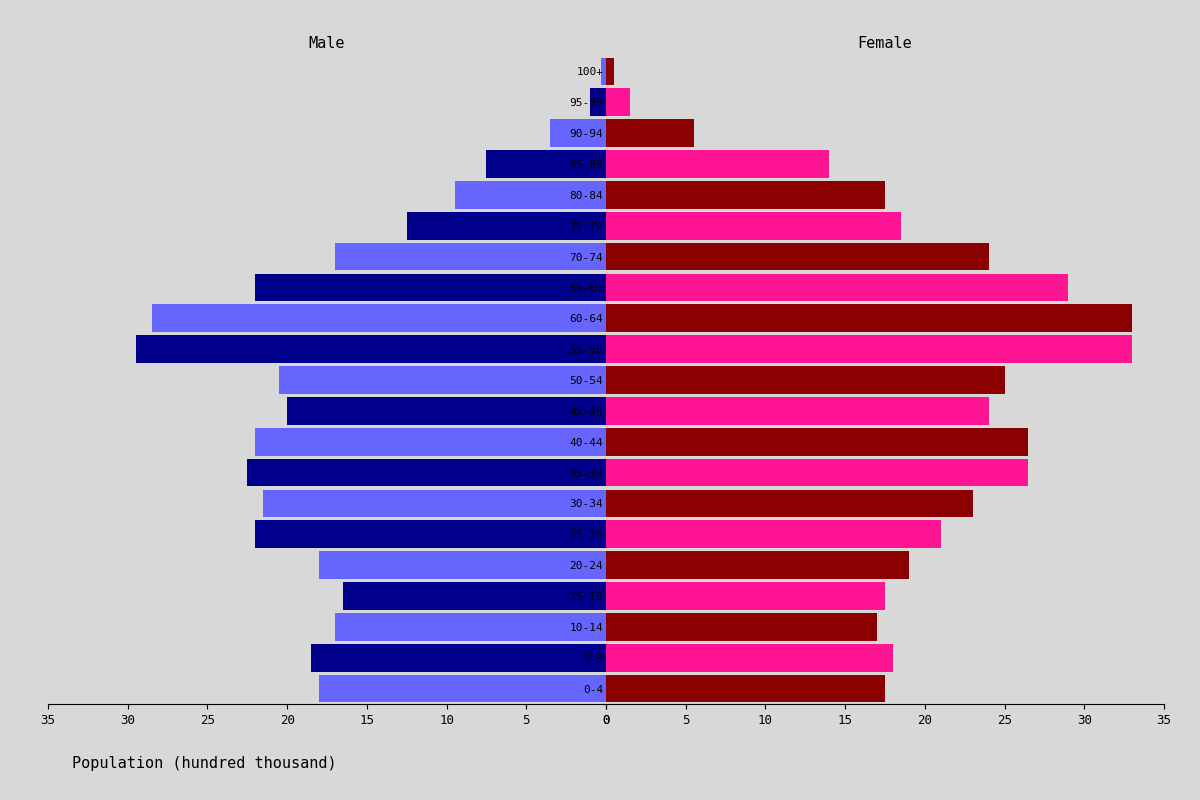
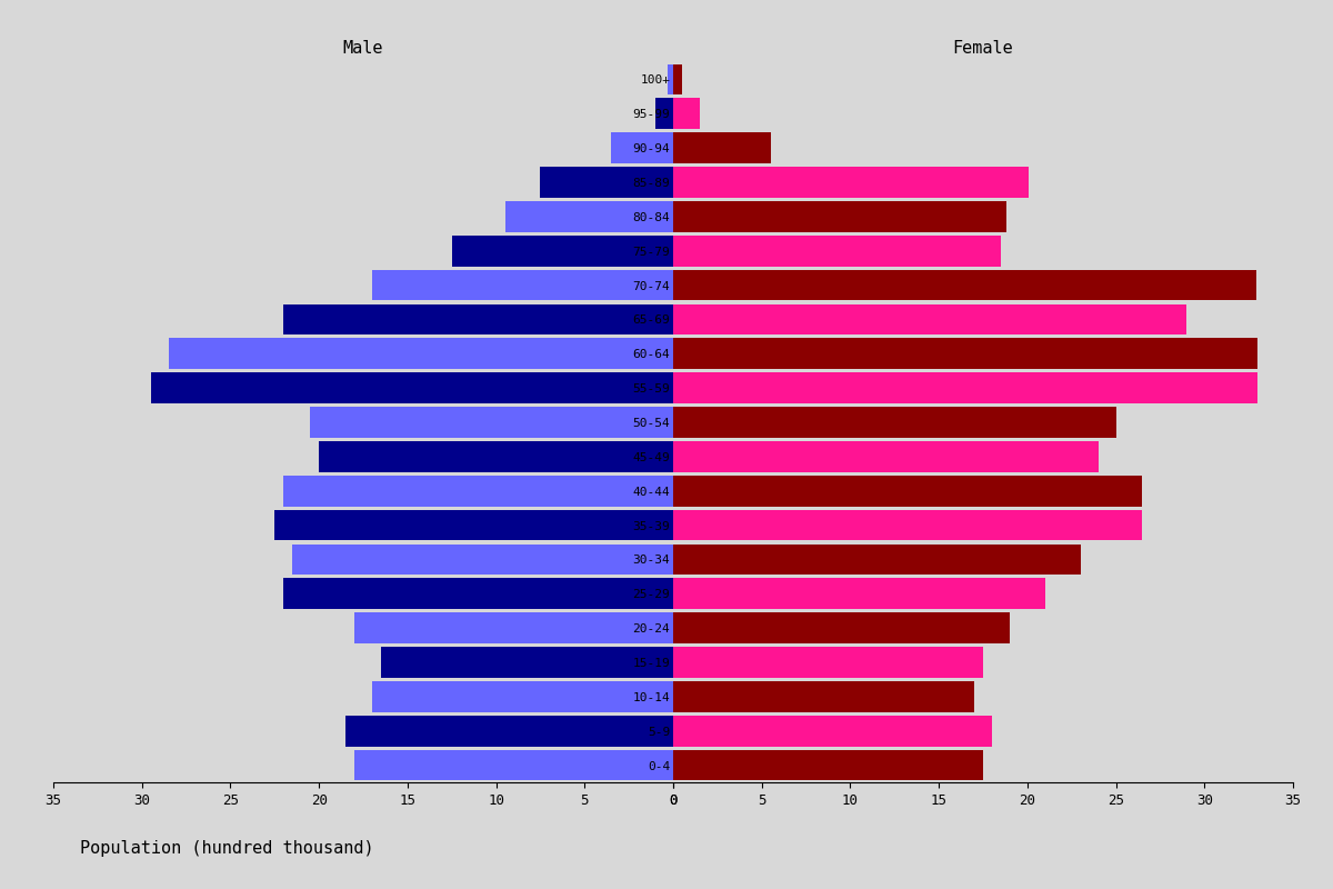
Female/85-89: 14.0 -> 20.1
Female/80-84: 17.5 -> 18.8
Female/70-74: 24.0 -> 32.9
